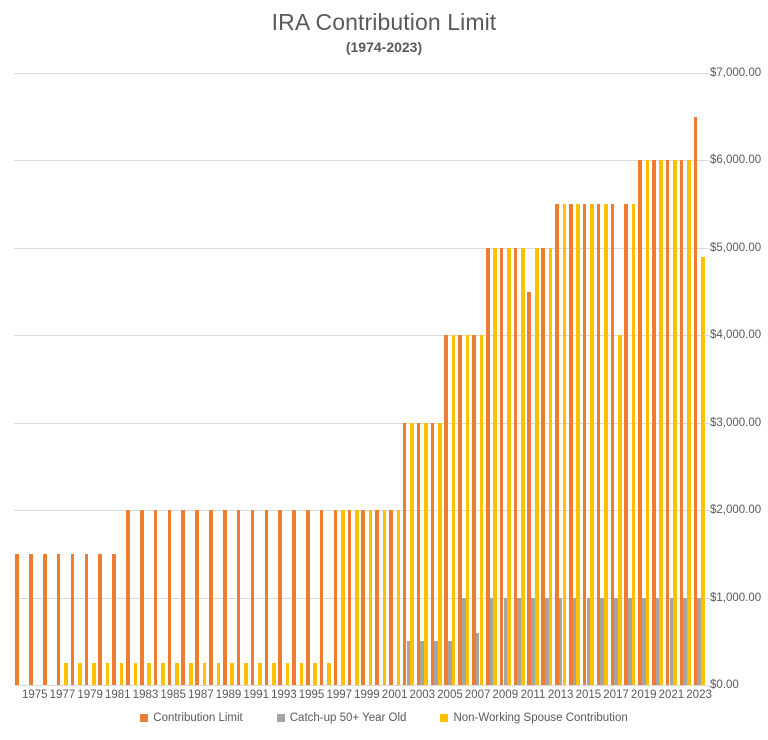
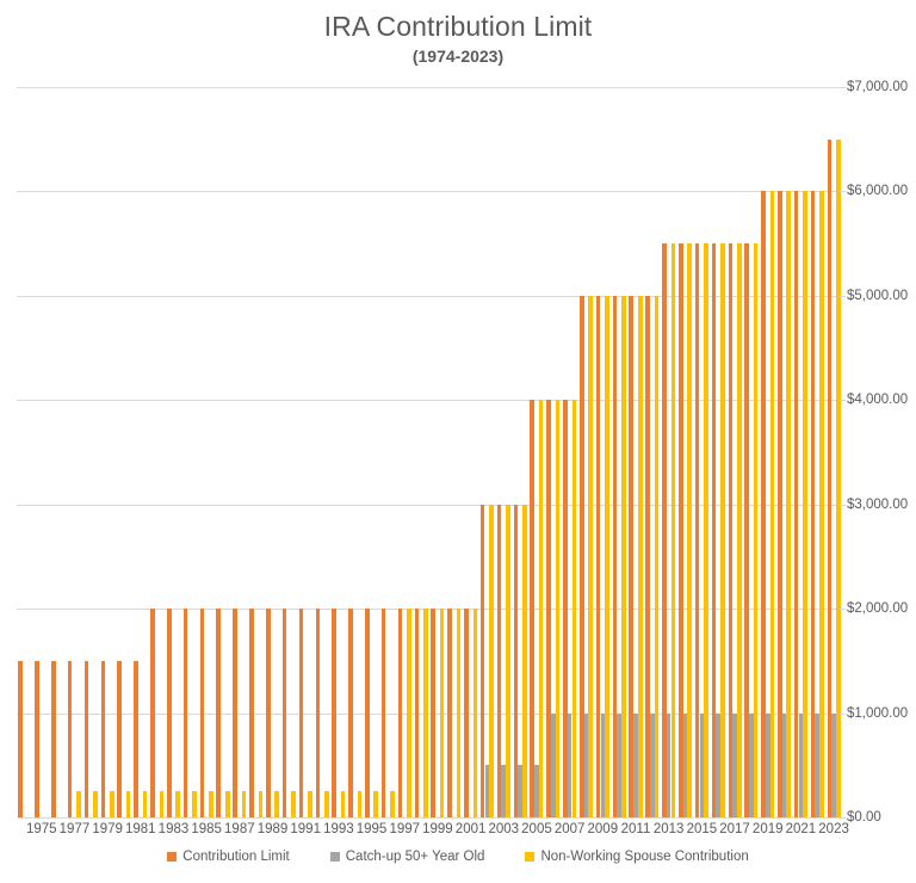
Catch-up 50+ Year Old/2007: $600 -> $1000
Contribution Limit/2011: $4500 -> $5000
Non-Working Spouse Contribution/2017: $4000 -> $5500
Non-Working Spouse Contribution/2023: $4900 -> $6500
